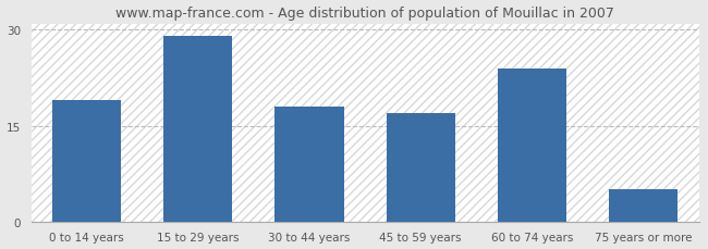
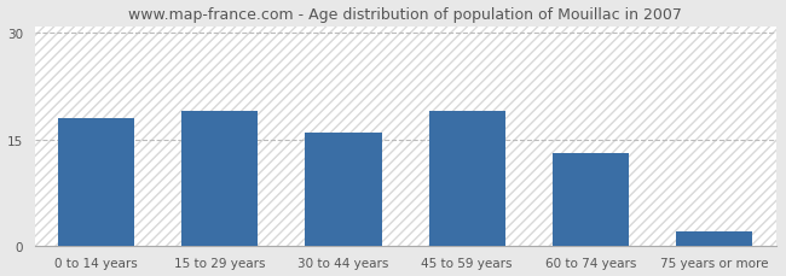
0 to 14 years: 19 -> 18
15 to 29 years: 29 -> 19
30 to 44 years: 18 -> 16
45 to 59 years: 17 -> 19
60 to 74 years: 24 -> 13
75 years or more: 5 -> 2
